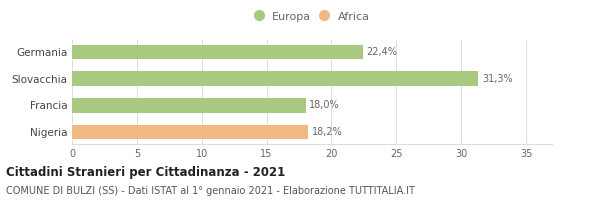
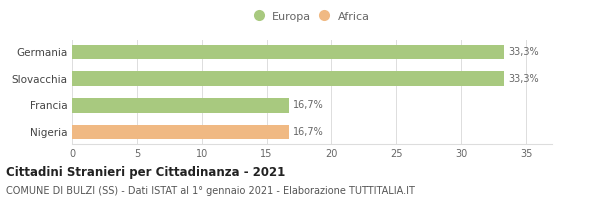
Germania: 22,4% -> 33,3%
Slovacchia: 31,3% -> 33,3%
Francia: 18,0% -> 16,7%
Nigeria: 18,2% -> 16,7%
